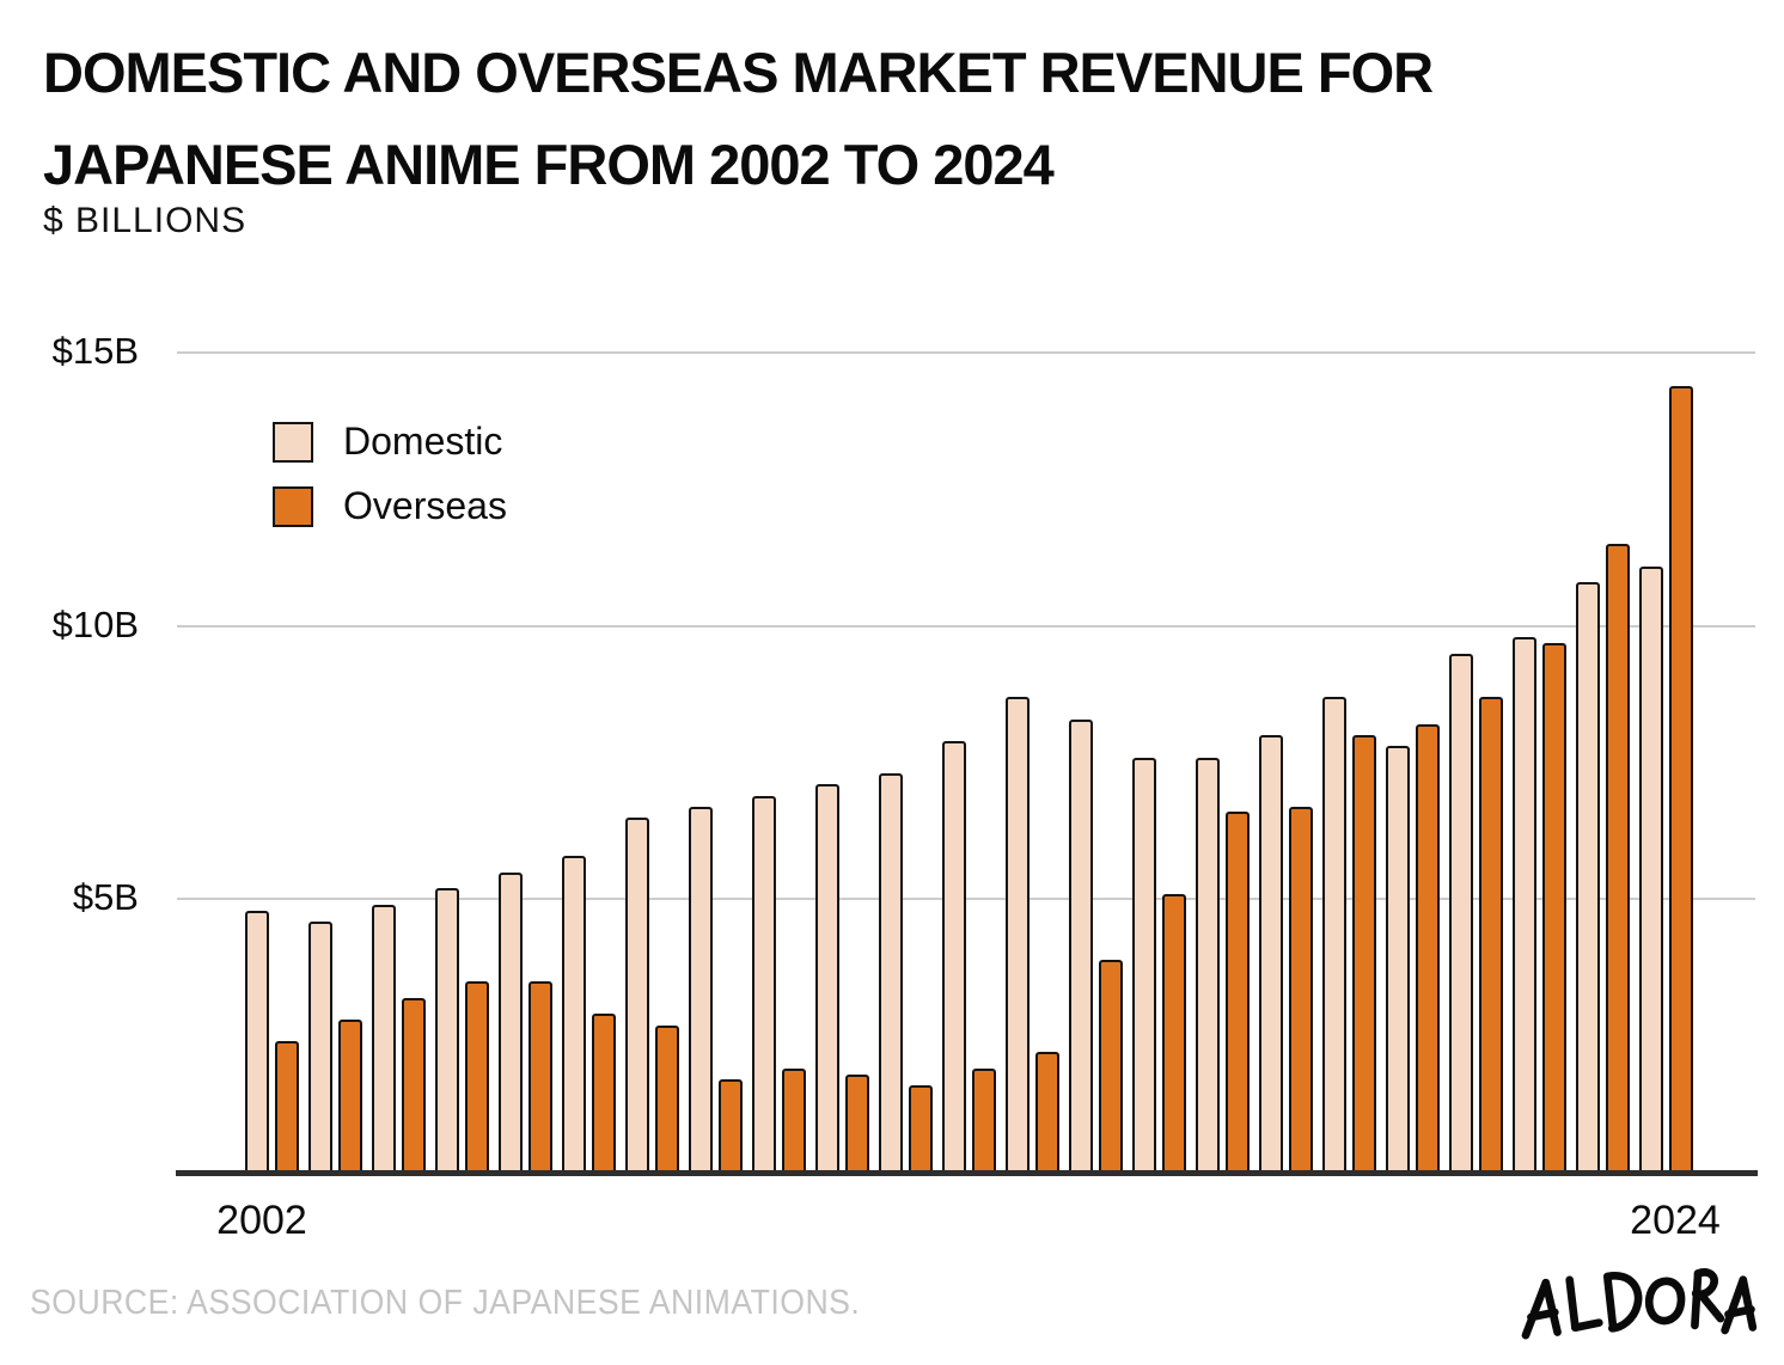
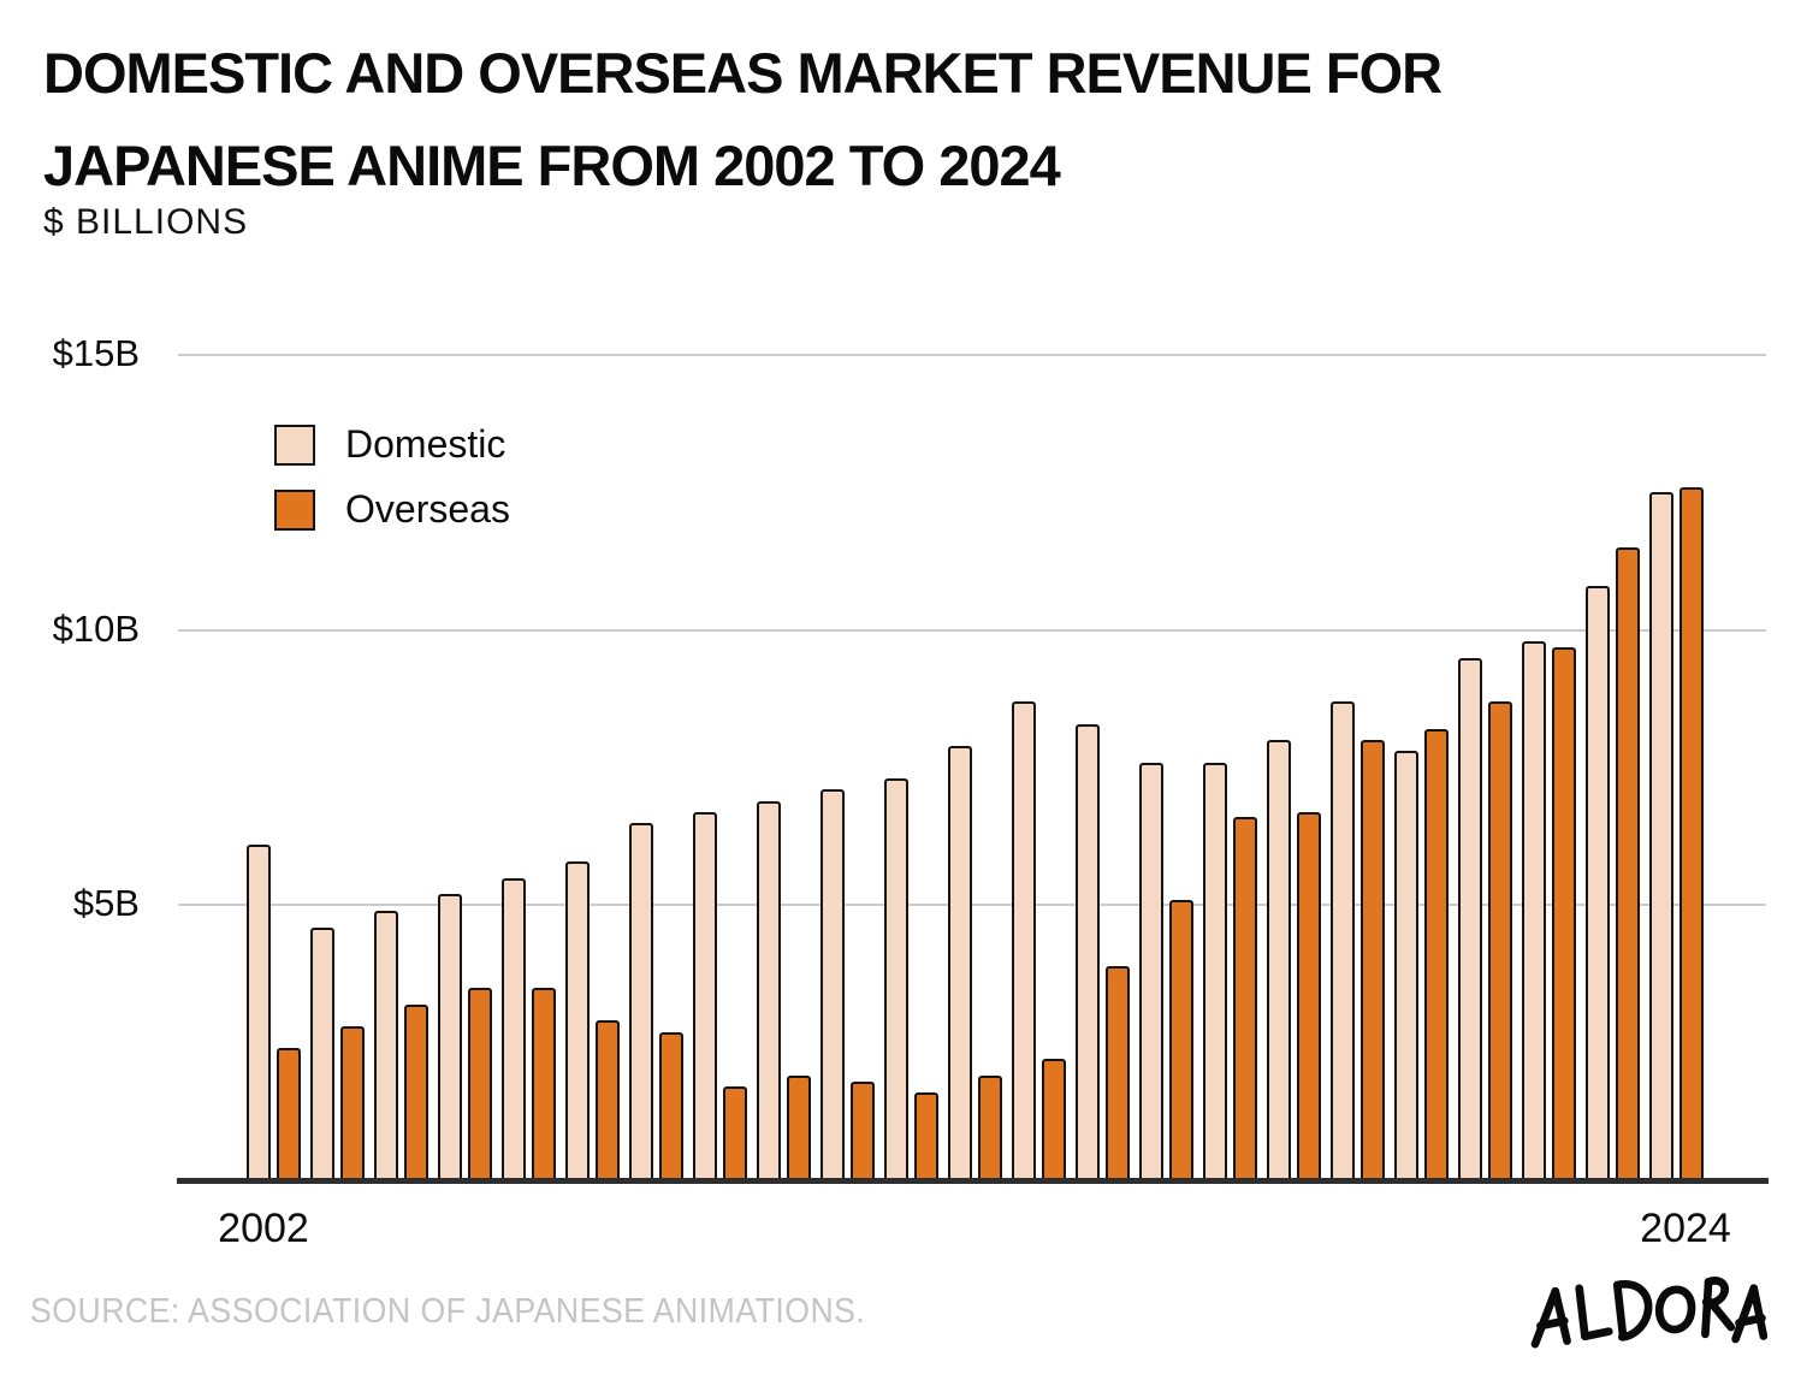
Domestic/2002: $4.8B -> $6.1B
Domestic/2024: $11.1B -> $12.5B
Overseas/2024: $14.4B -> $12.6B
